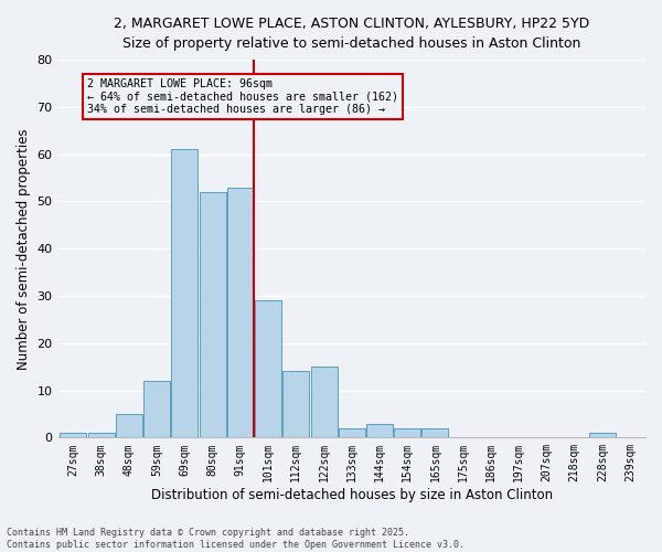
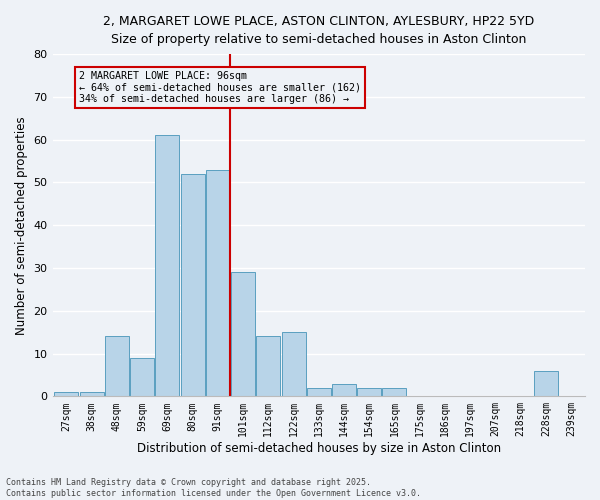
48sqm: 5 -> 14
59sqm: 12 -> 9
228sqm: 1 -> 6
